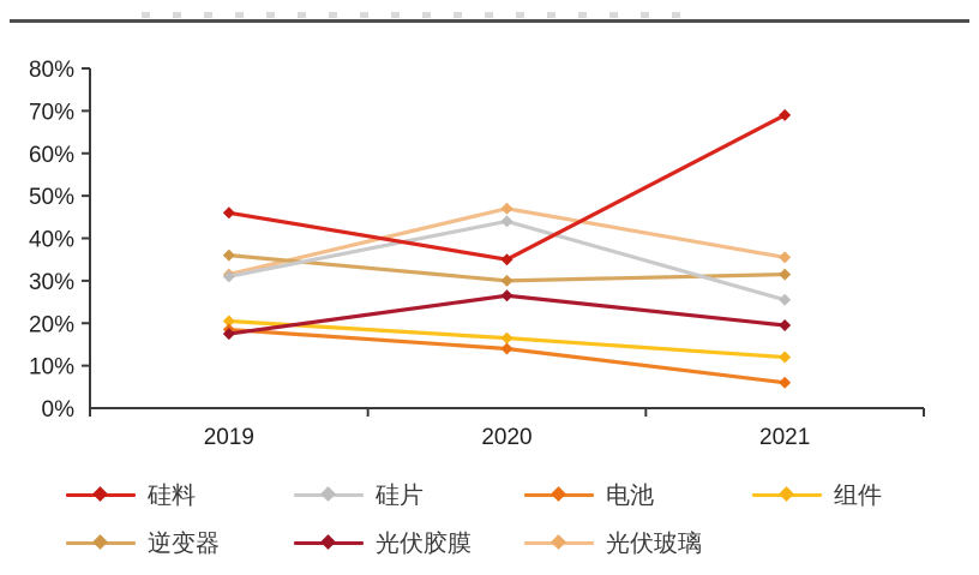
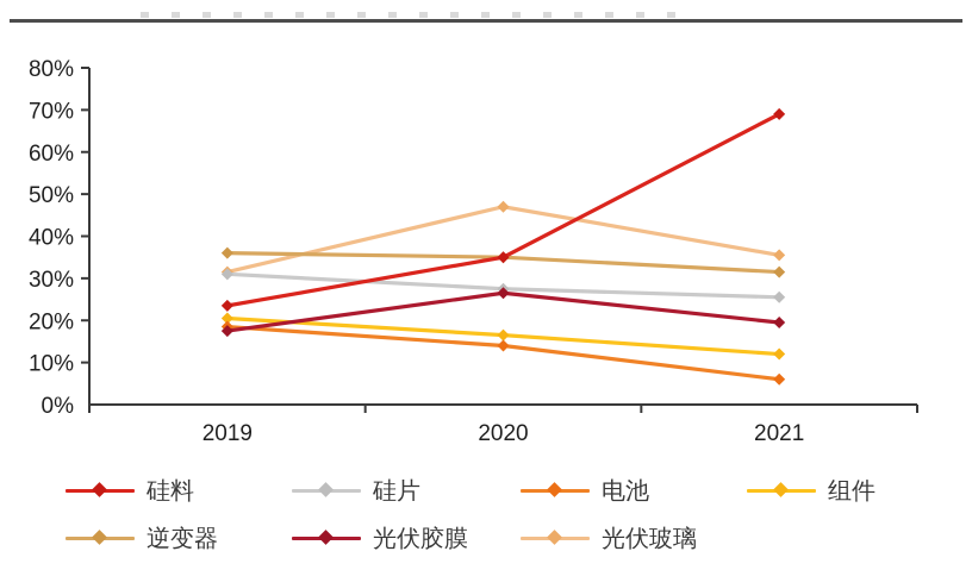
硅料/2019: 46% -> 24%
硅片/2020: 44% -> 28%
逆变器/2020: 30% -> 35%
